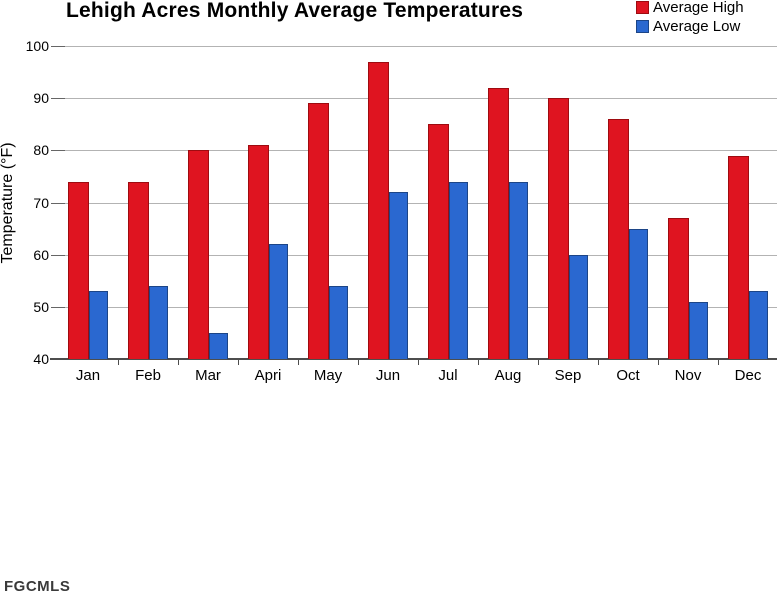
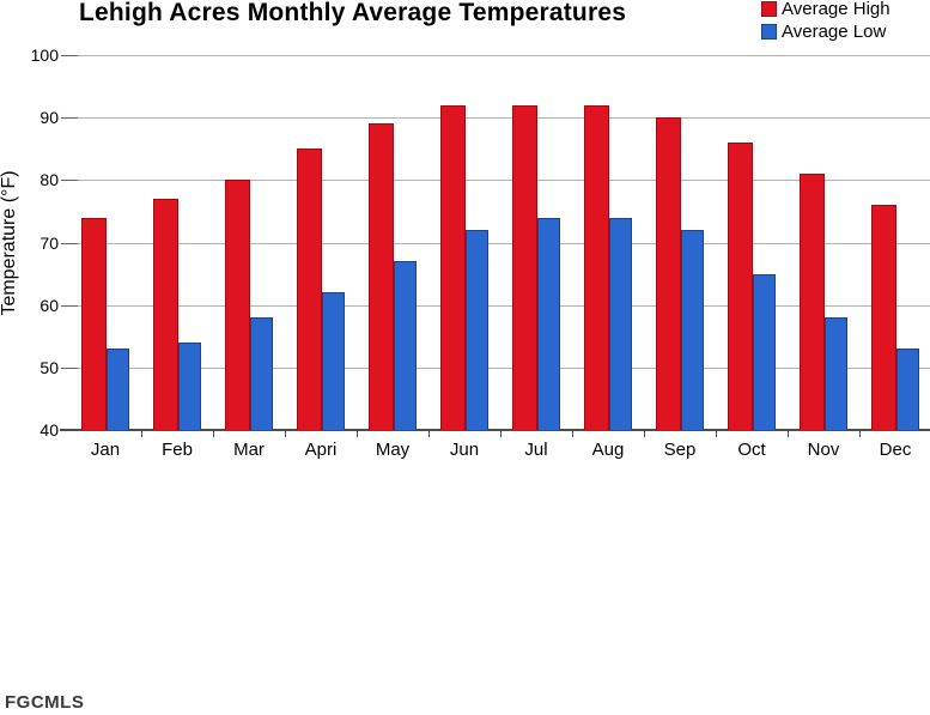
Average High/Feb: 74 -> 77
Average Low/Mar: 45 -> 58
Average High/Apri: 81 -> 85
Average Low/May: 54 -> 67
Average High/Jun: 97 -> 92
Average High/Jul: 85 -> 92
Average Low/Sep: 60 -> 72
Average High/Nov: 67 -> 81
Average Low/Nov: 51 -> 58
Average High/Dec: 79 -> 76
